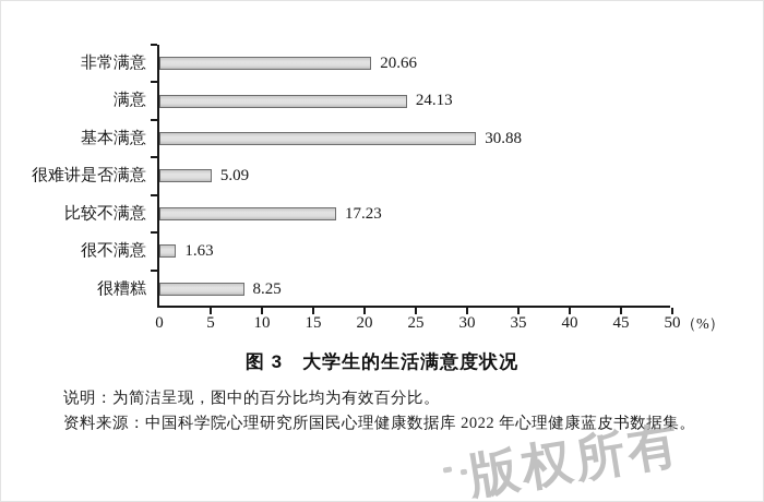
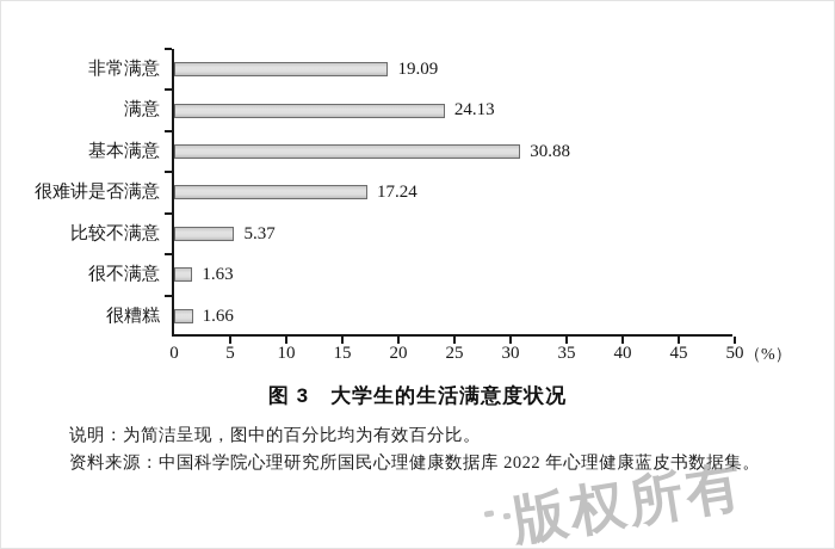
非常满意: 20.66 -> 19.09
很难讲是否满意: 5.09 -> 17.24
比较不满意: 17.23 -> 5.37
很糟糕: 8.25 -> 1.66
